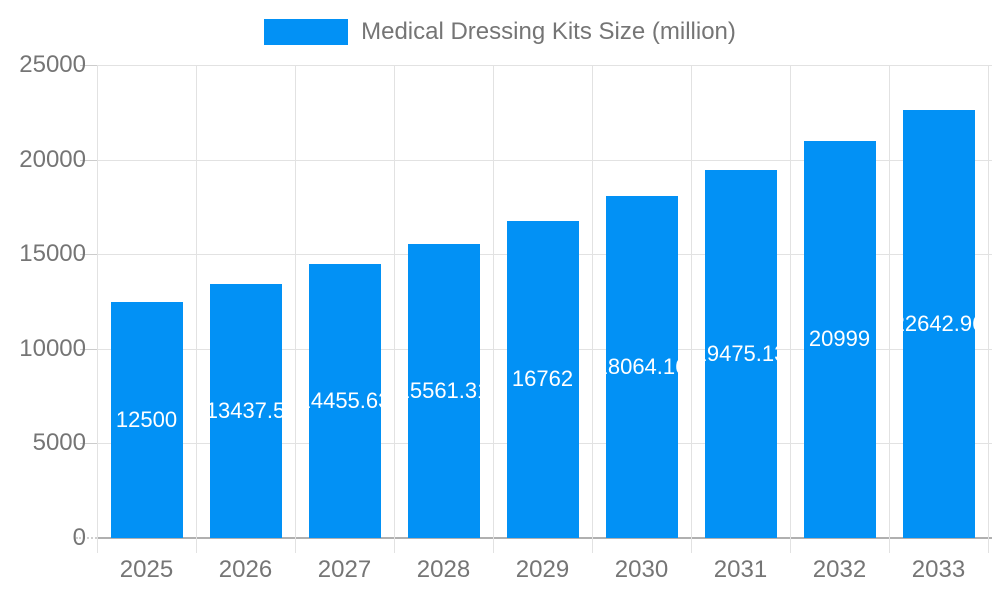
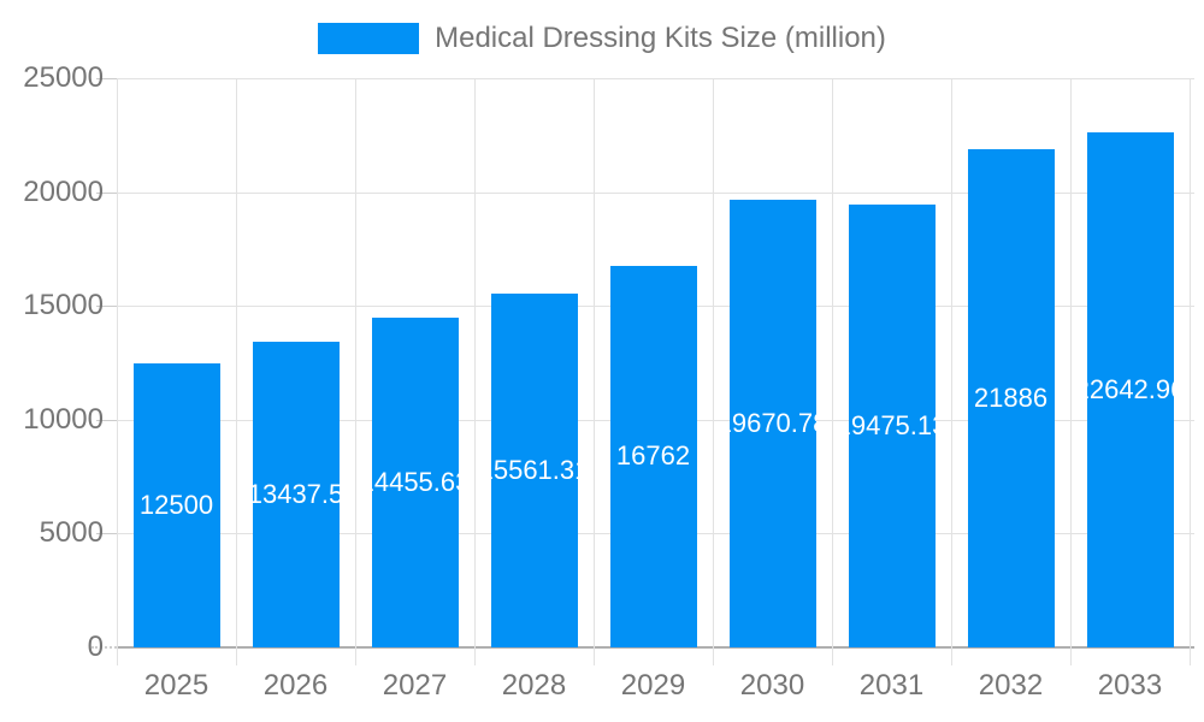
2030: 18064.16 -> 19670.78
2032: 20999 -> 21886
